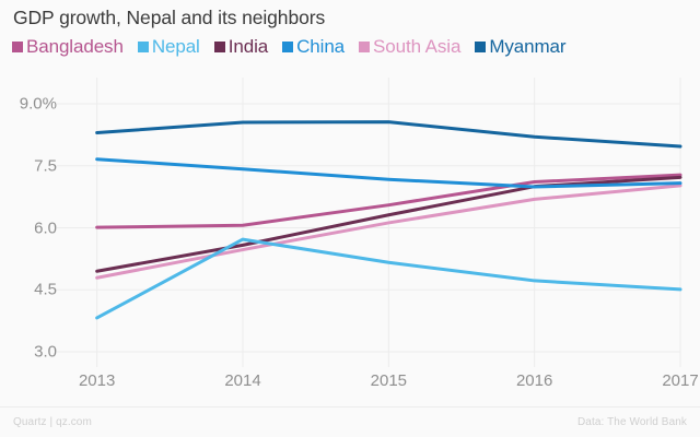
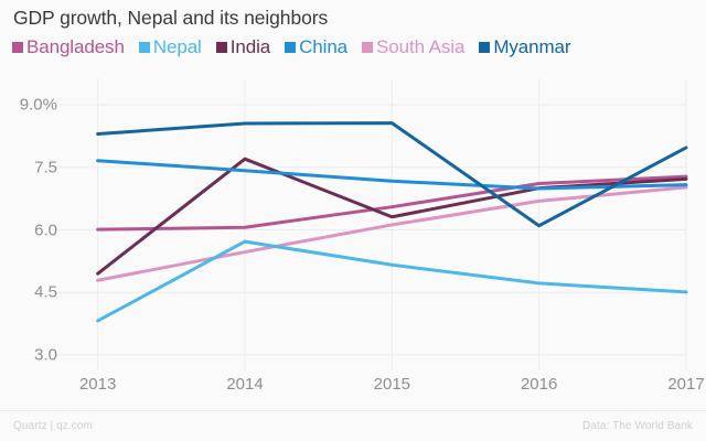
India/2014: 5.6% -> 7.7%
Myanmar/2016: 8.2% -> 6.1%
